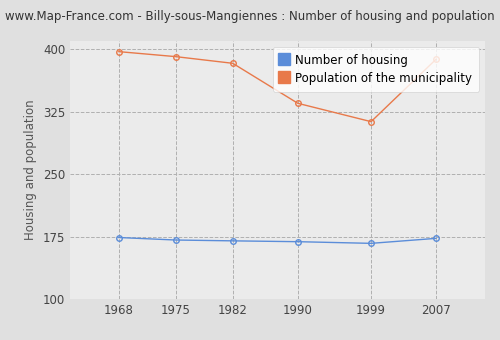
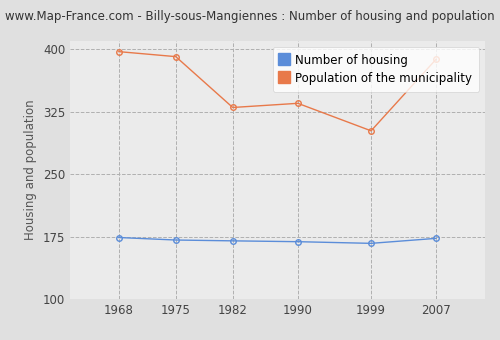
Population of the municipality/1982: 383 -> 330
Population of the municipality/1999: 313 -> 302
